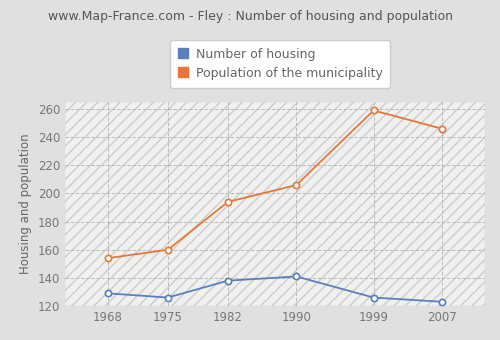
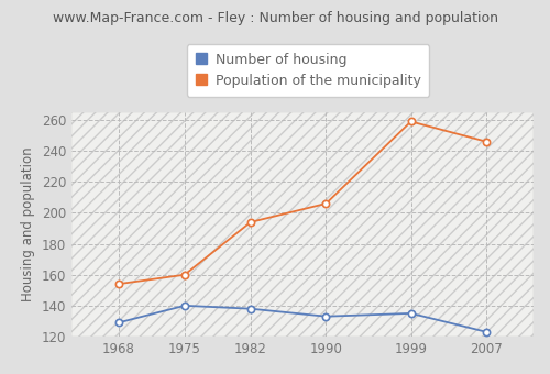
Number of housing/1975: 126 -> 140
Number of housing/1990: 141 -> 133
Number of housing/1999: 126 -> 135
